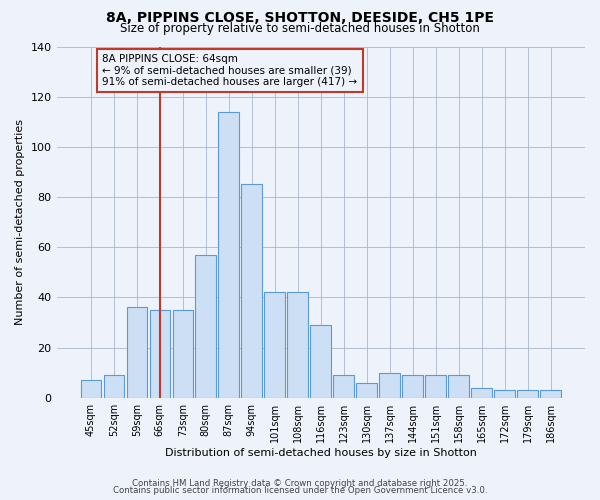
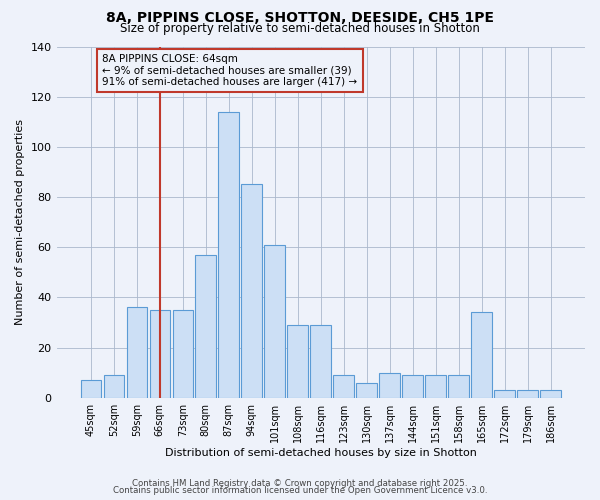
101sqm: 42 -> 61
108sqm: 42 -> 29
165sqm: 4 -> 34
